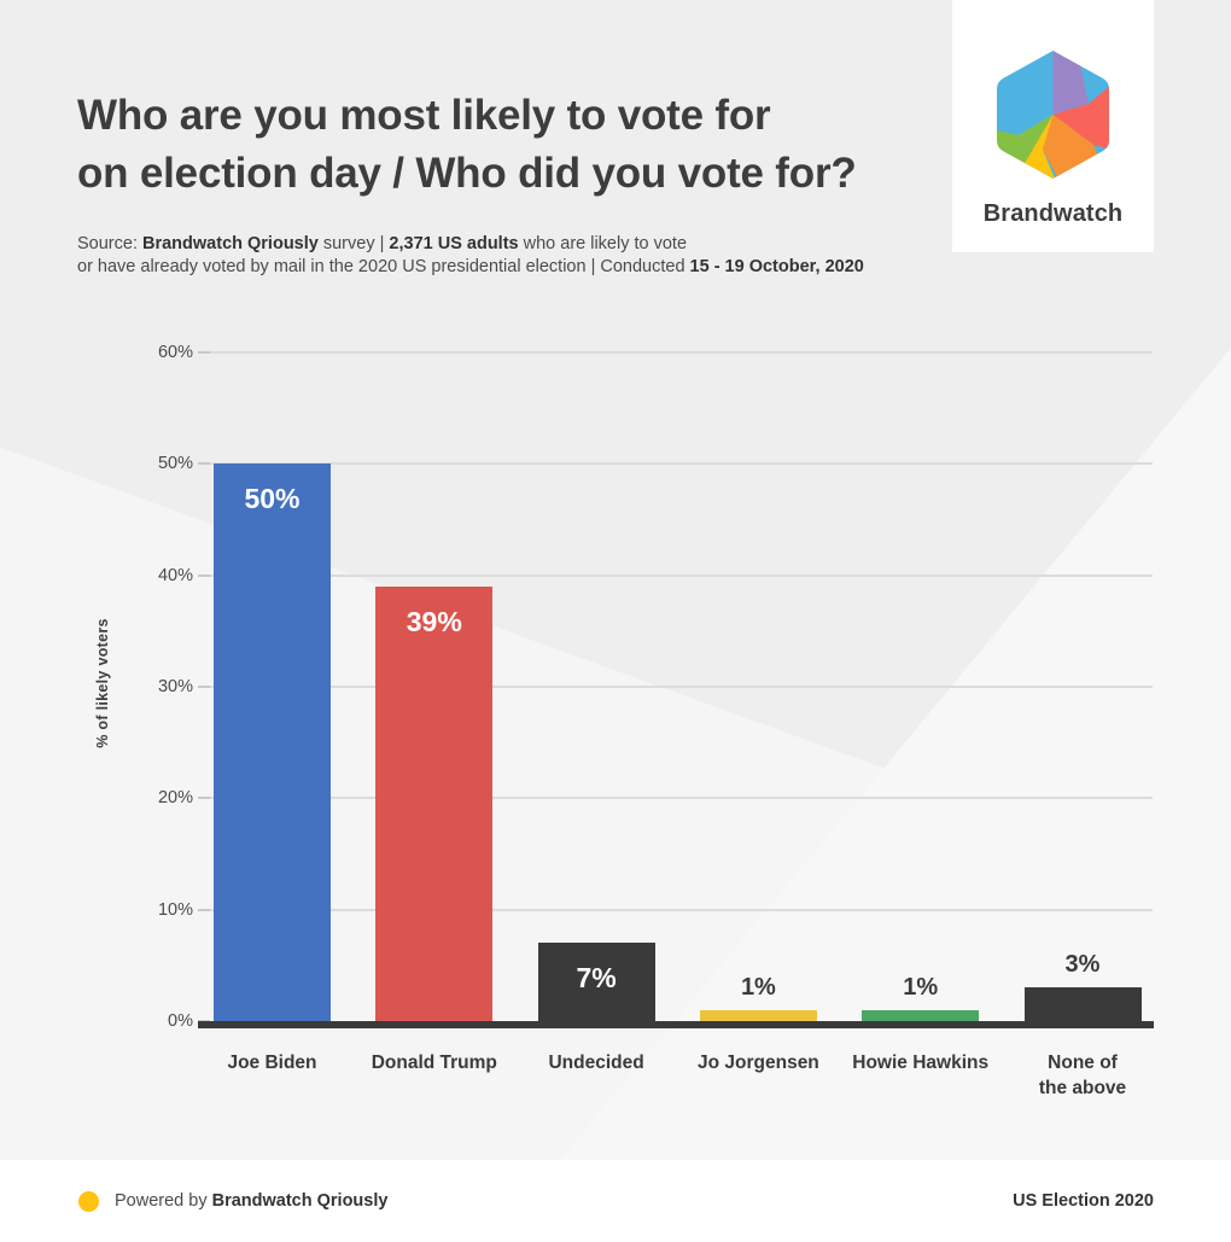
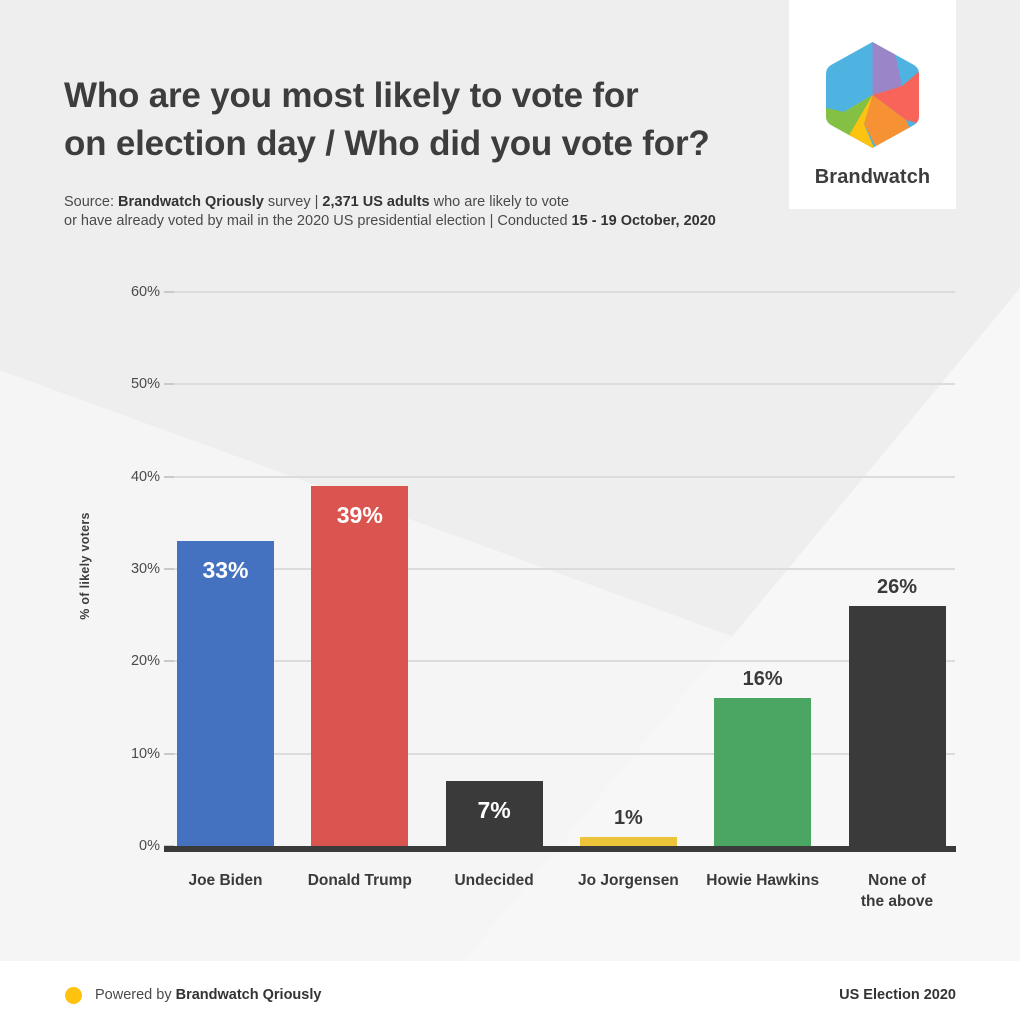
Joe Biden: 50% -> 33%
Howie Hawkins: 1% -> 16%
None of the above: 3% -> 26%
